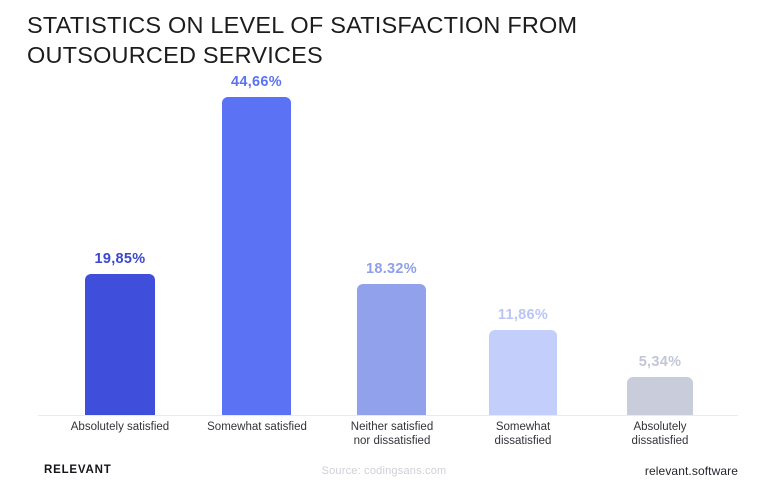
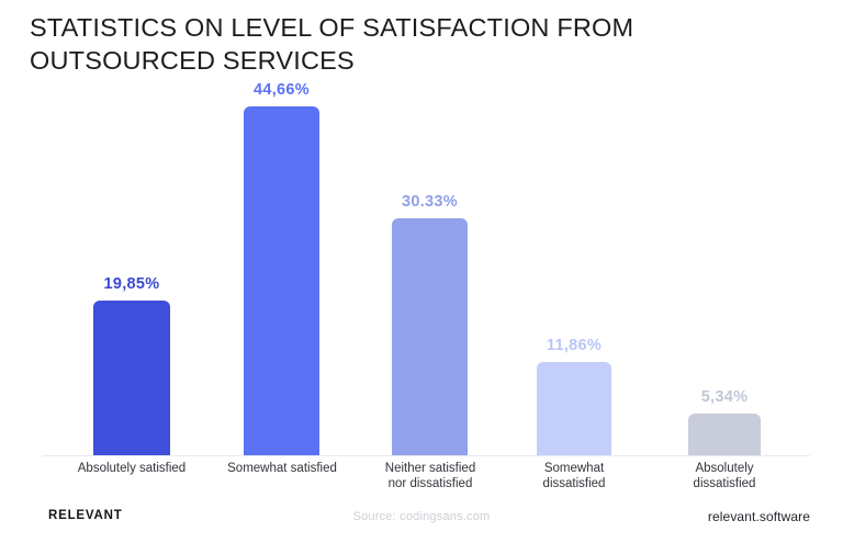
Neither satisfied nor dissatisfied: 18.32% -> 30.33%
